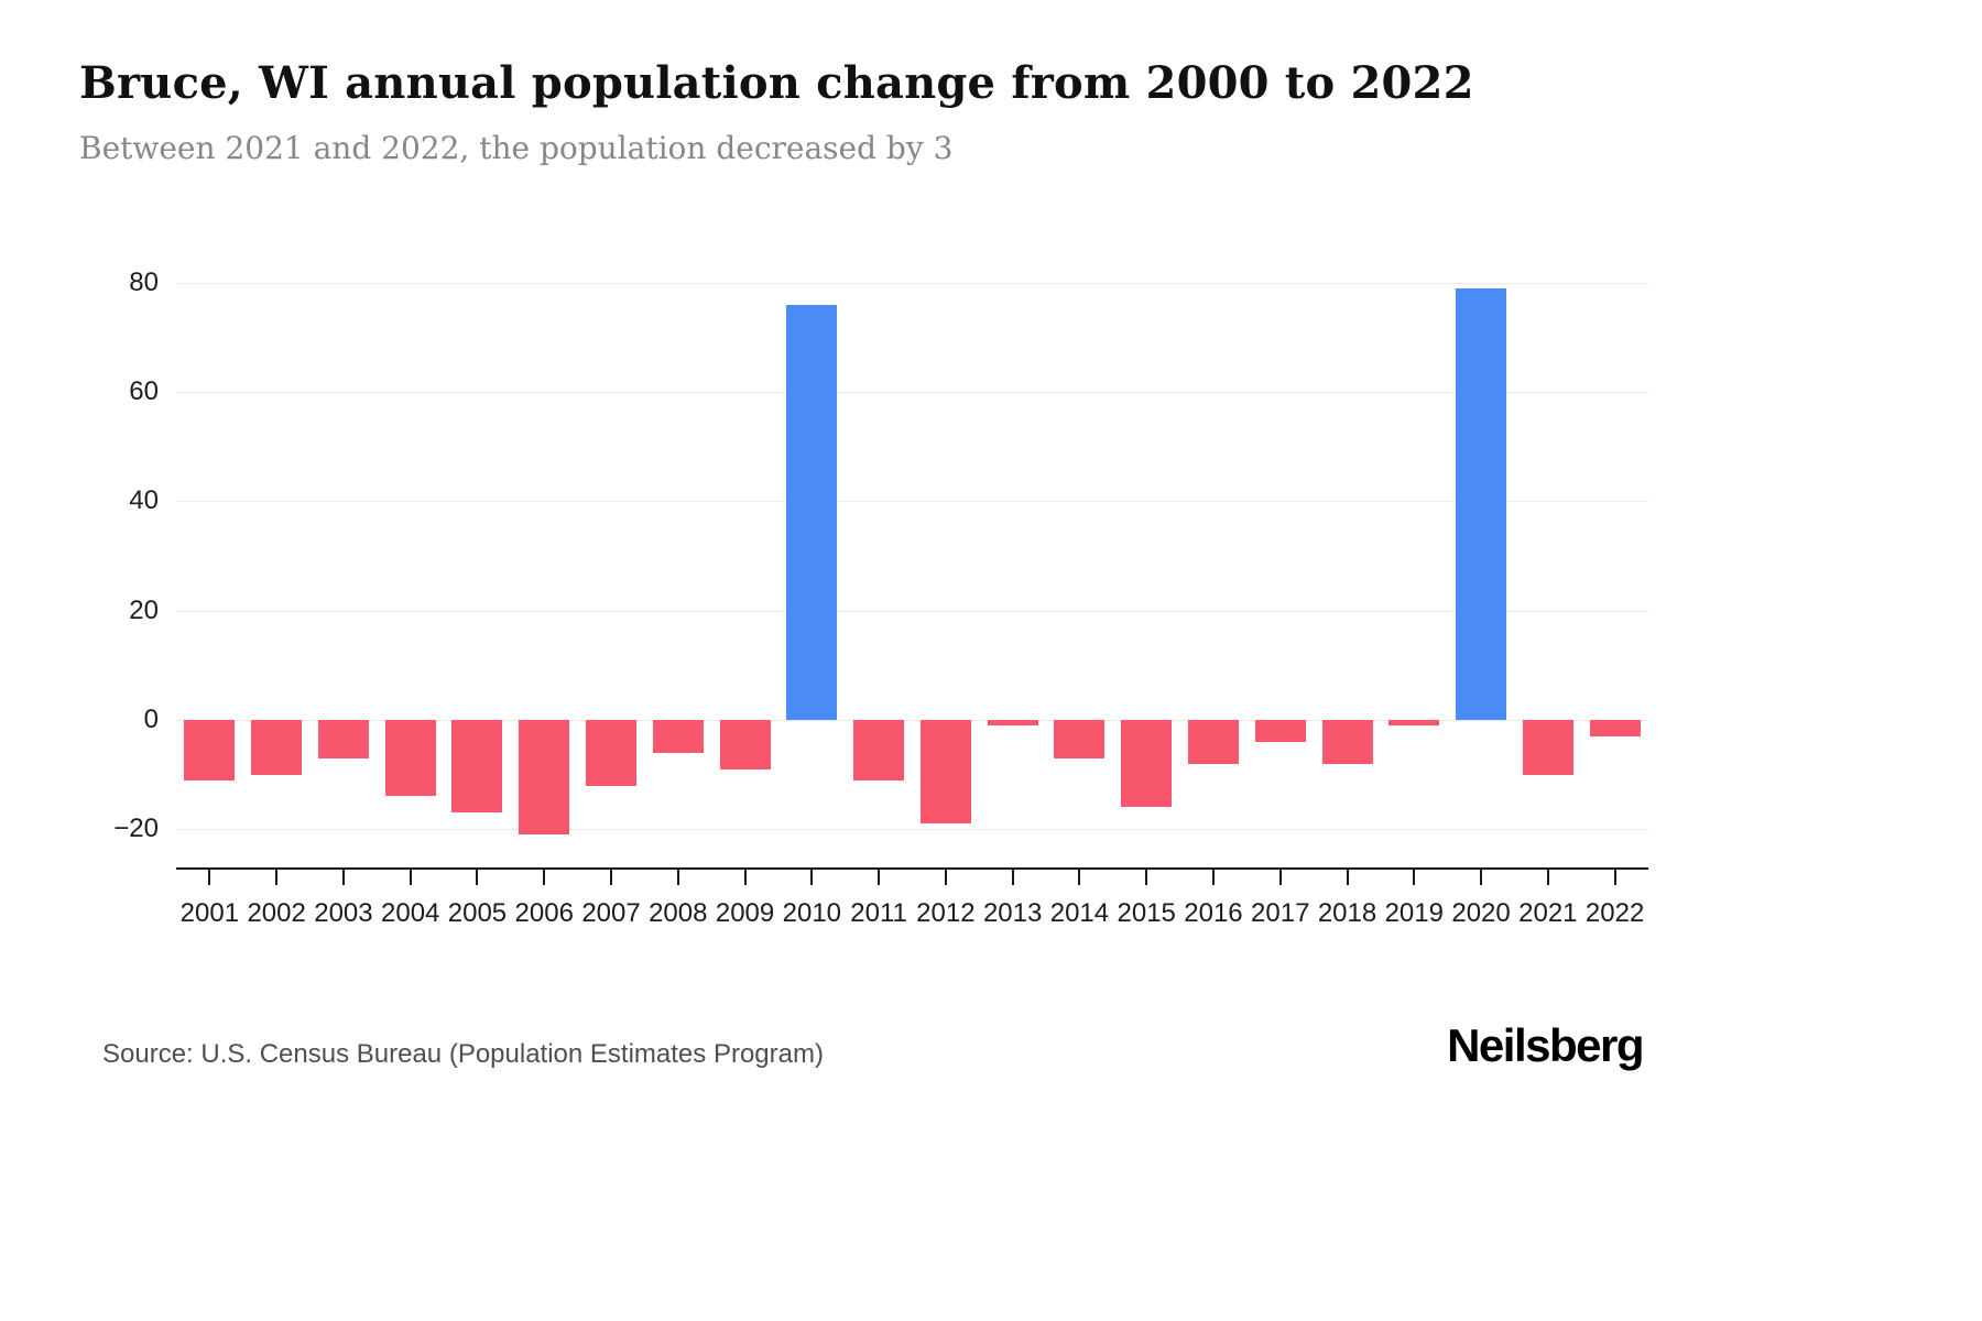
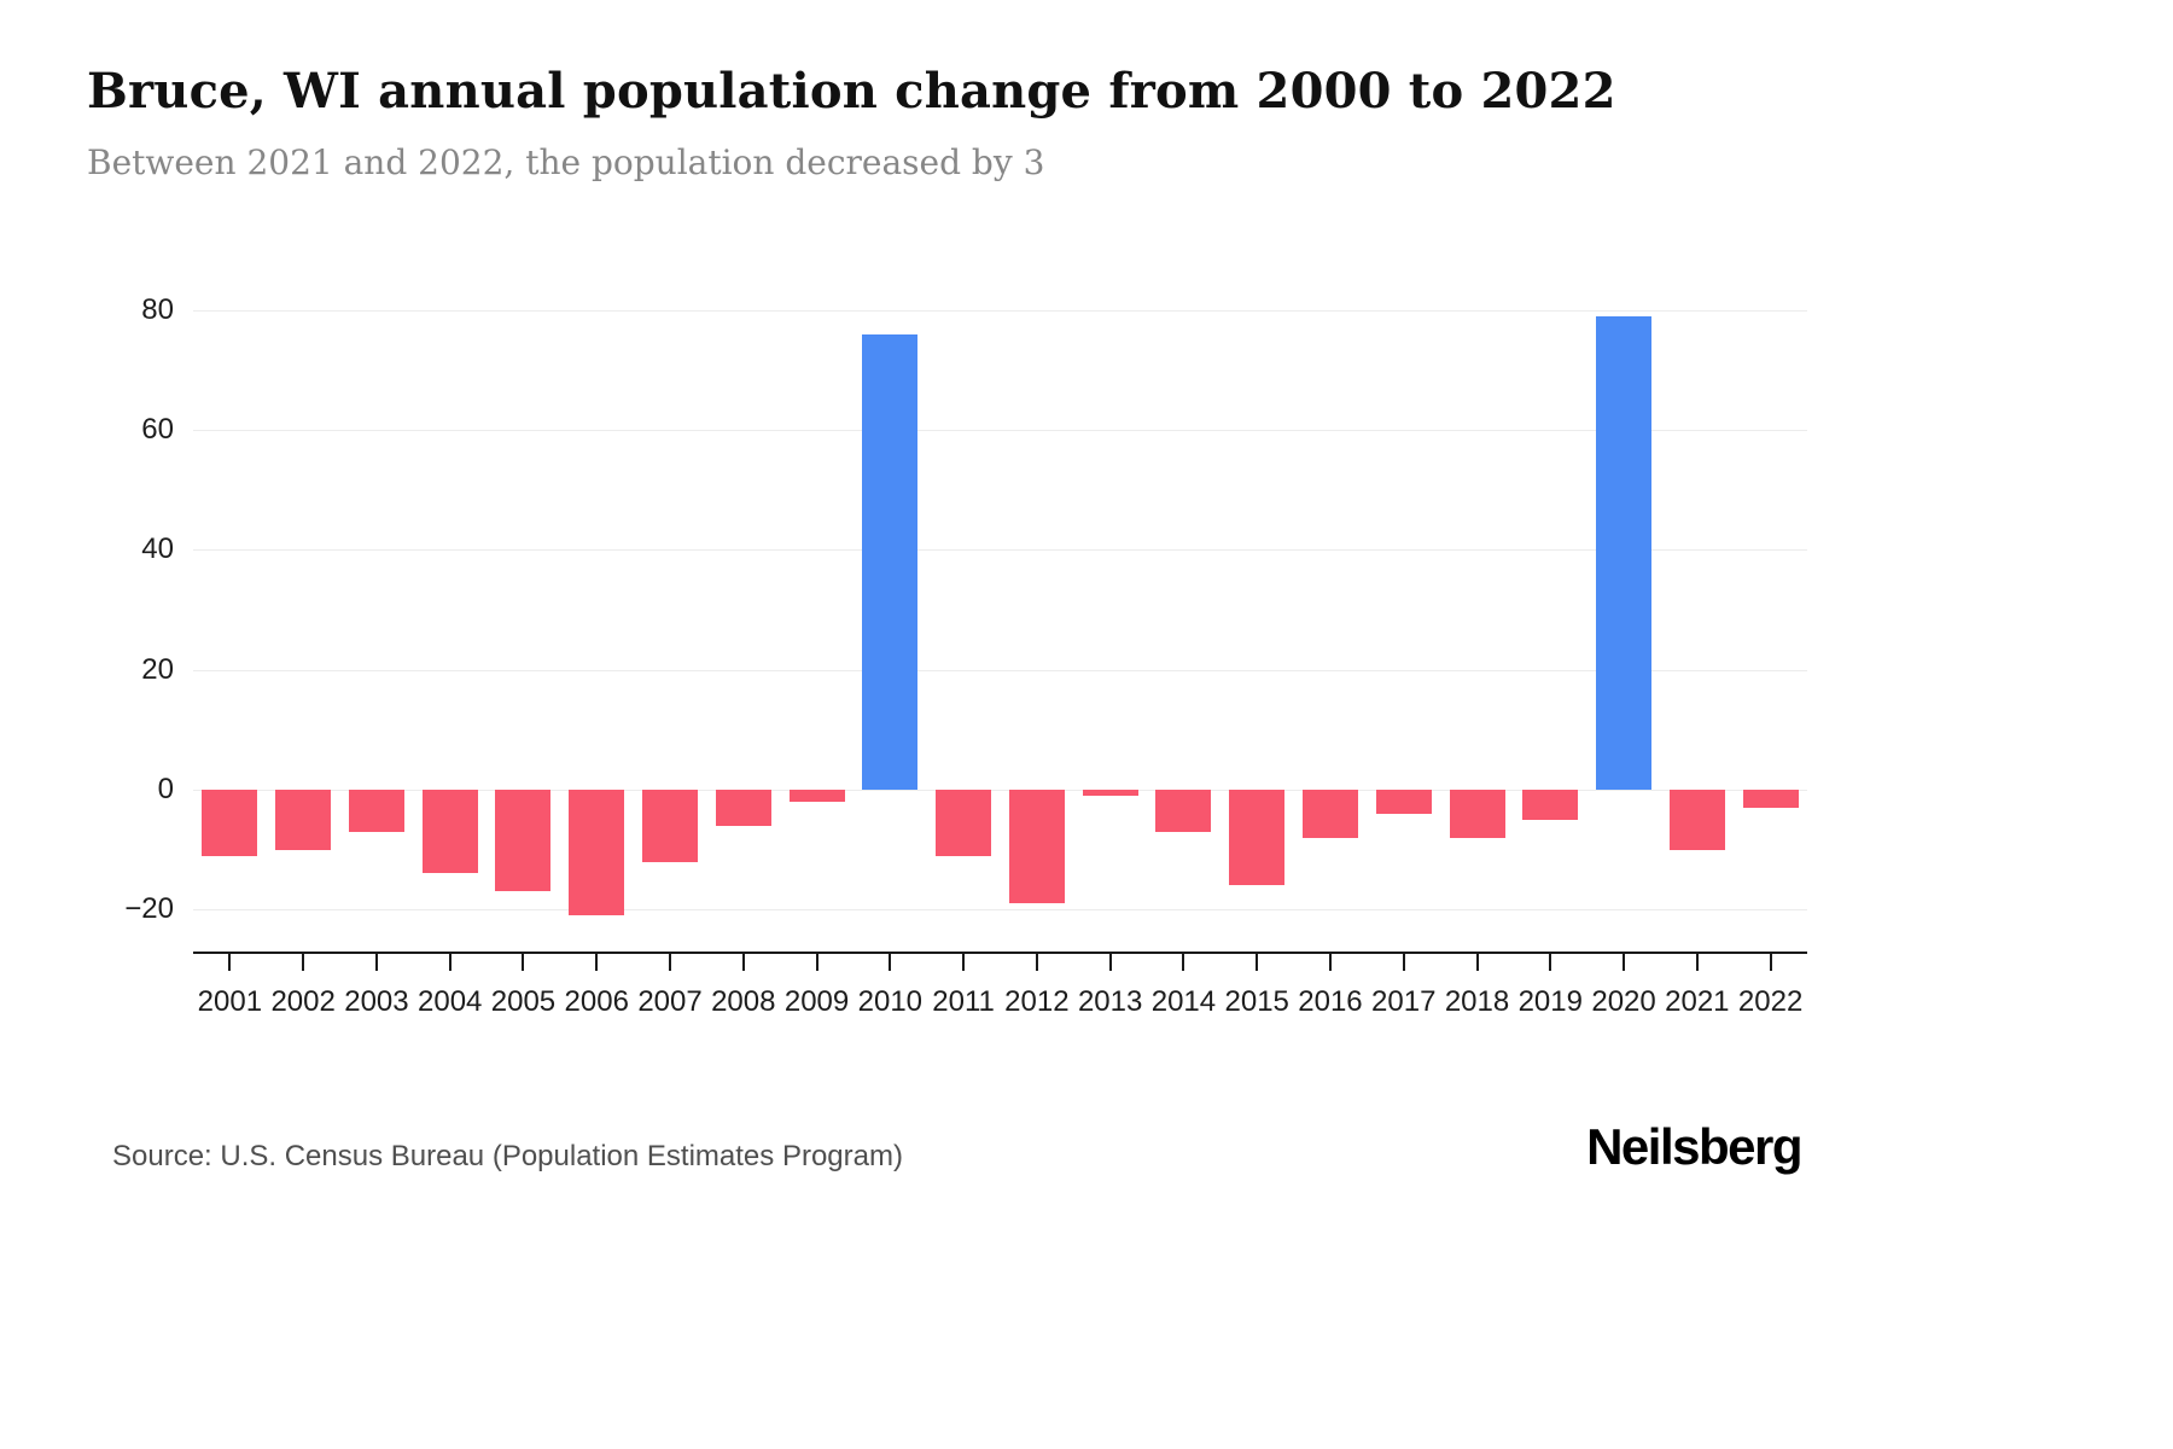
2009: -9 -> -2
2019: -1 -> -5
